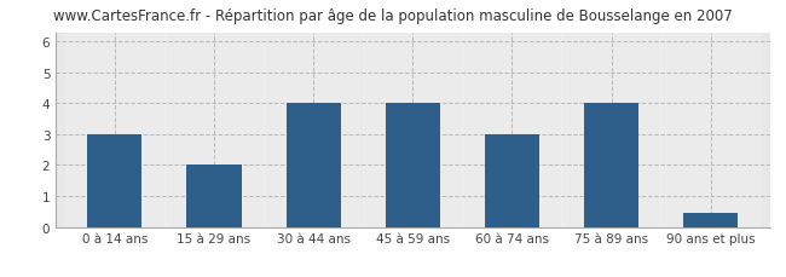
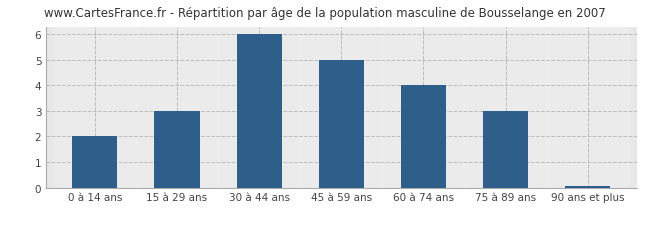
0 à 14 ans: 3.00 -> 2.00
15 à 29 ans: 2.00 -> 3.00
30 à 44 ans: 4.00 -> 6.00
45 à 59 ans: 4.00 -> 5.00
60 à 74 ans: 3.00 -> 4.00
75 à 89 ans: 4.00 -> 3.00
90 ans et plus: 0.45 -> 0.05
